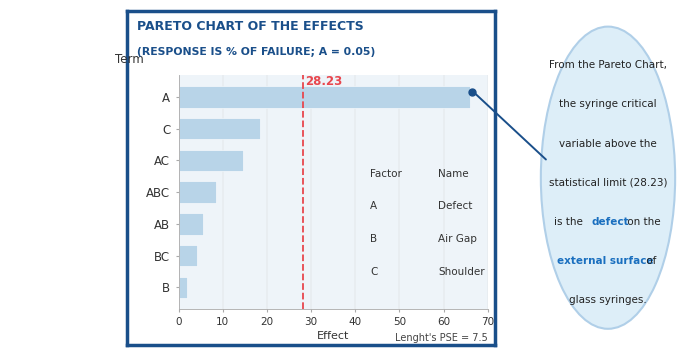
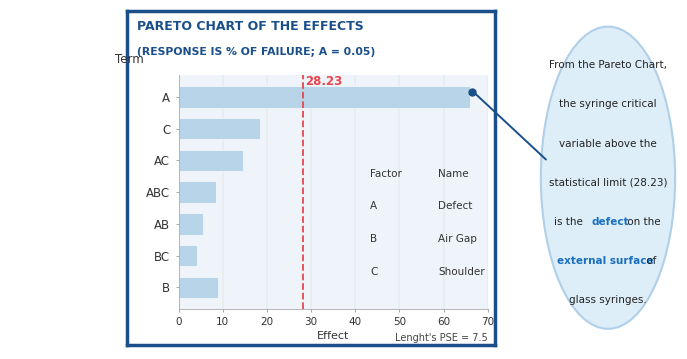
B: 2.0 -> 9.0
